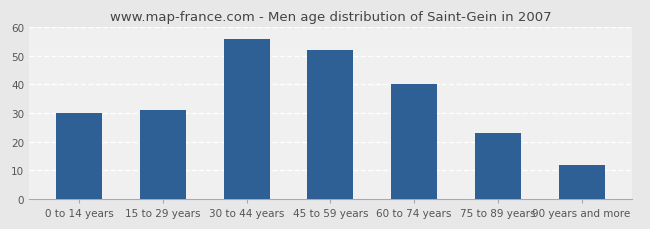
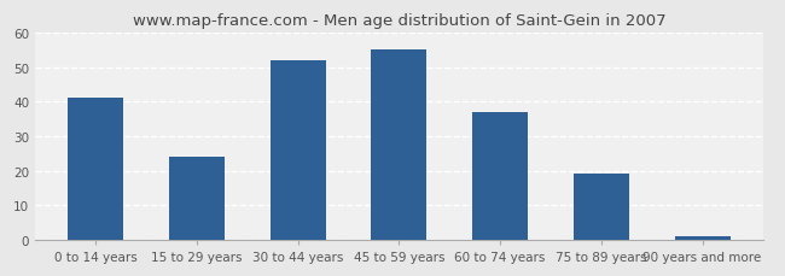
0 to 14 years: 30 -> 41
15 to 29 years: 31 -> 24
30 to 44 years: 56 -> 52
45 to 59 years: 52 -> 55
60 to 74 years: 40 -> 37
75 to 89 years: 23 -> 19
90 years and more: 12 -> 1
